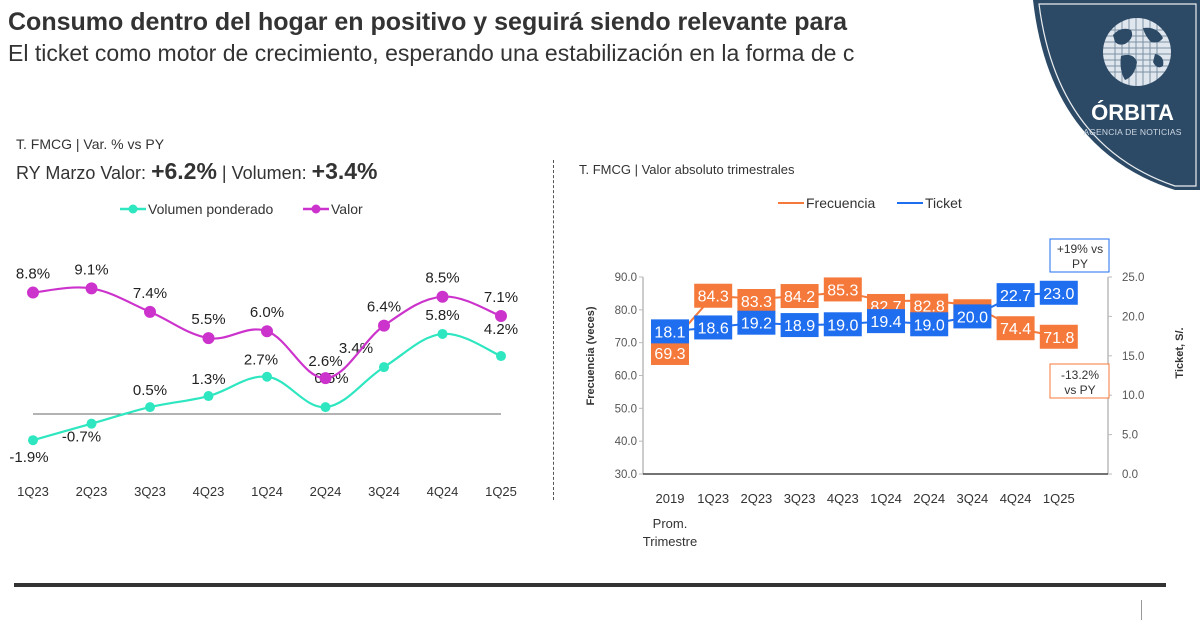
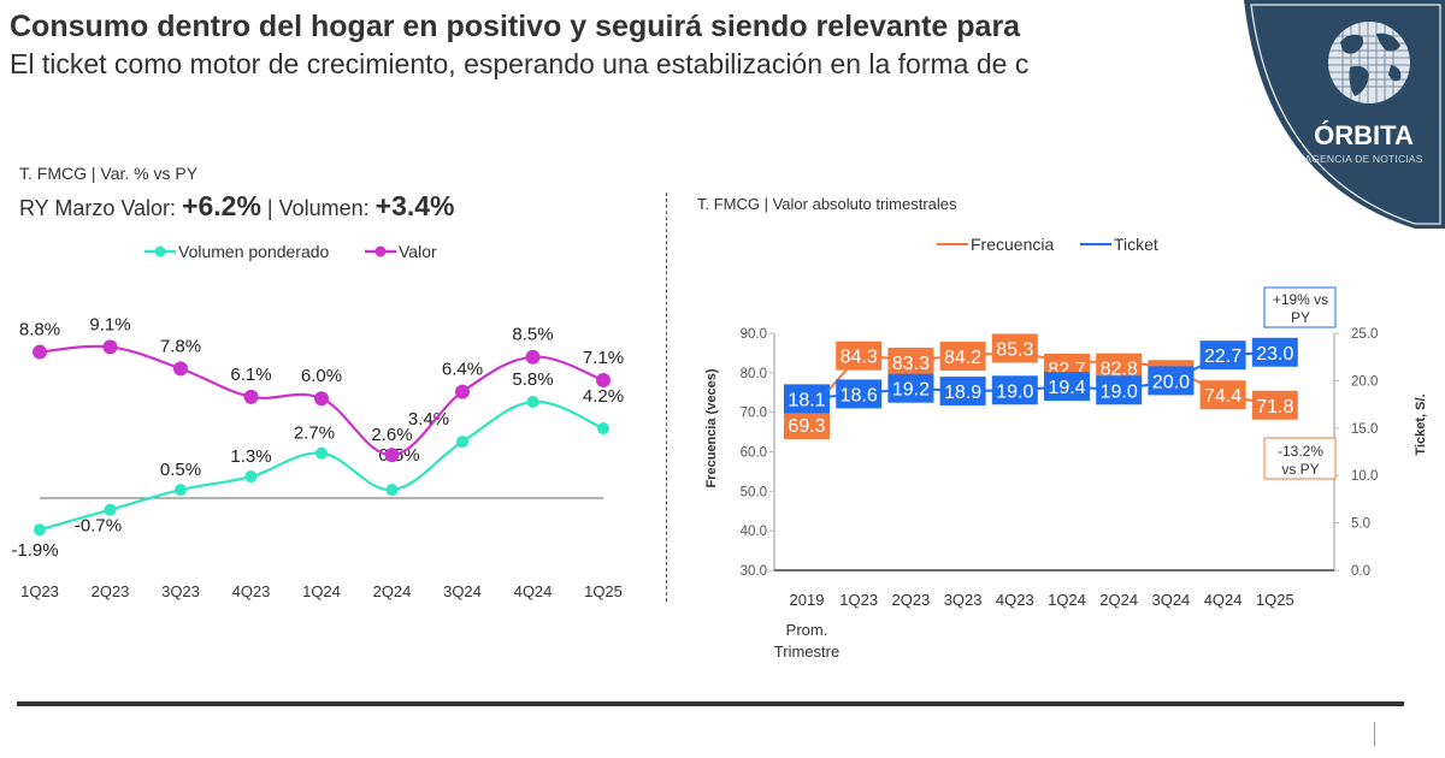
T. FMCG | Var. % vs PY/Valor/3Q23: 7.4% -> 7.8%
T. FMCG | Var. % vs PY/Valor/4Q23: 5.5% -> 6.1%
